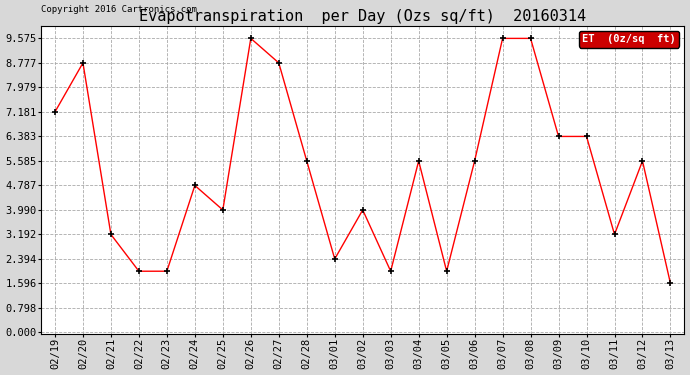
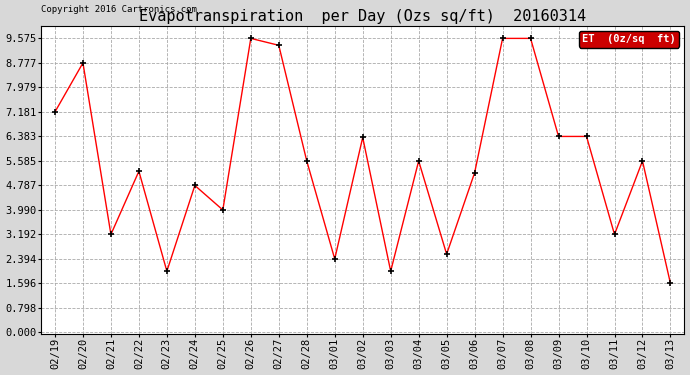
02/22: 2.00 -> 5.25
02/27: 8.78 -> 9.35
03/02: 3.99 -> 6.35
03/05: 2.00 -> 2.55
03/06: 5.58 -> 5.20
